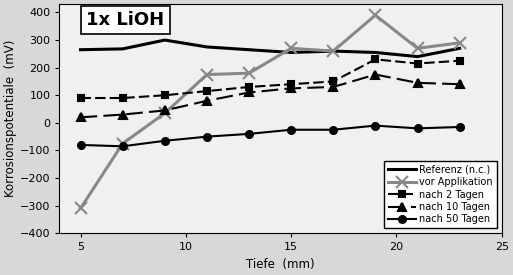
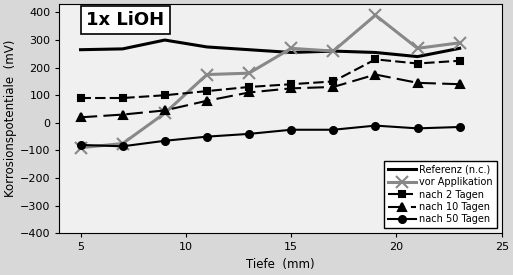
vor Applikation/5: -310 -> -90
